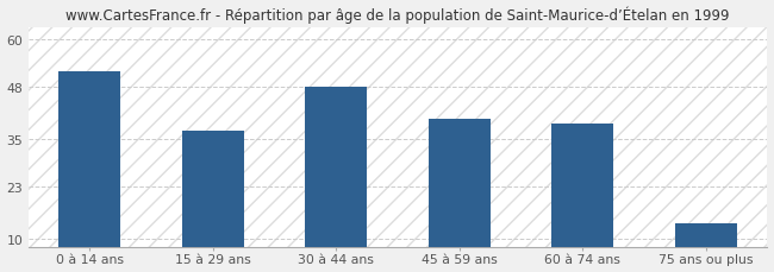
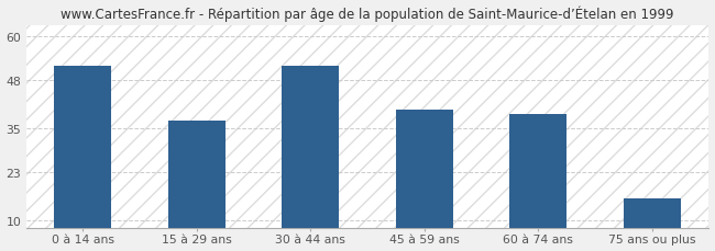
30 à 44 ans: 48 -> 52
75 ans ou plus: 14 -> 16
